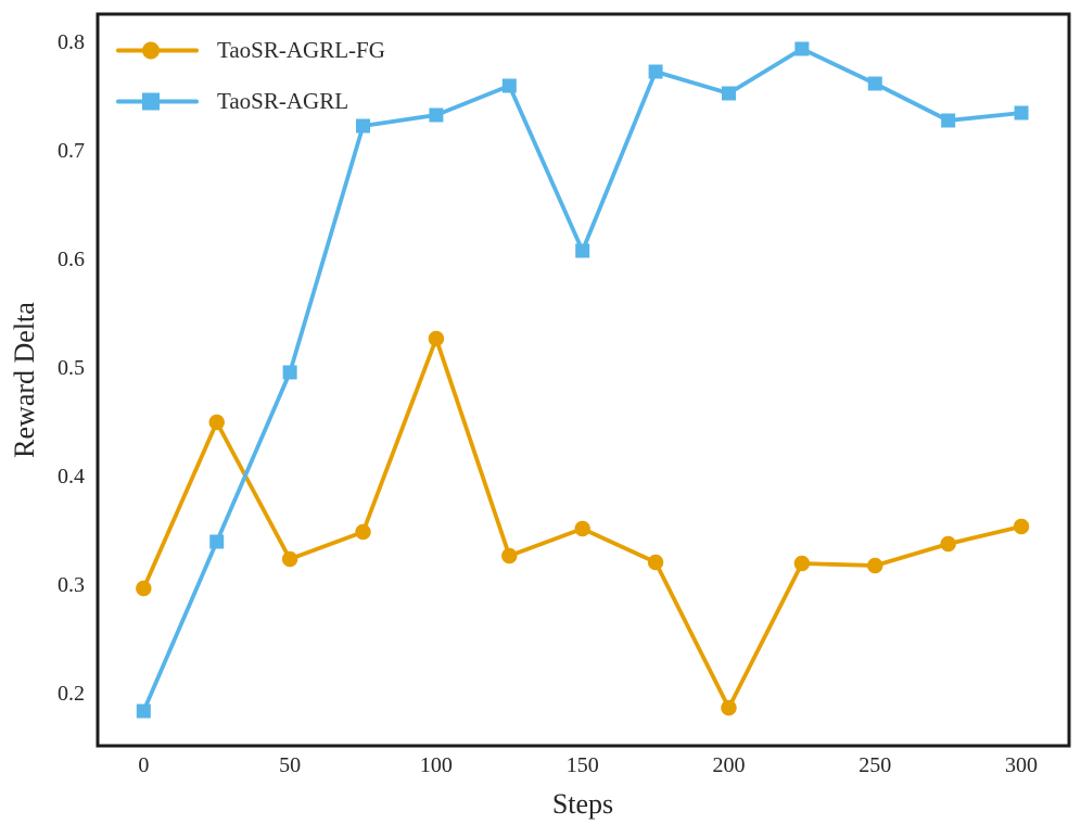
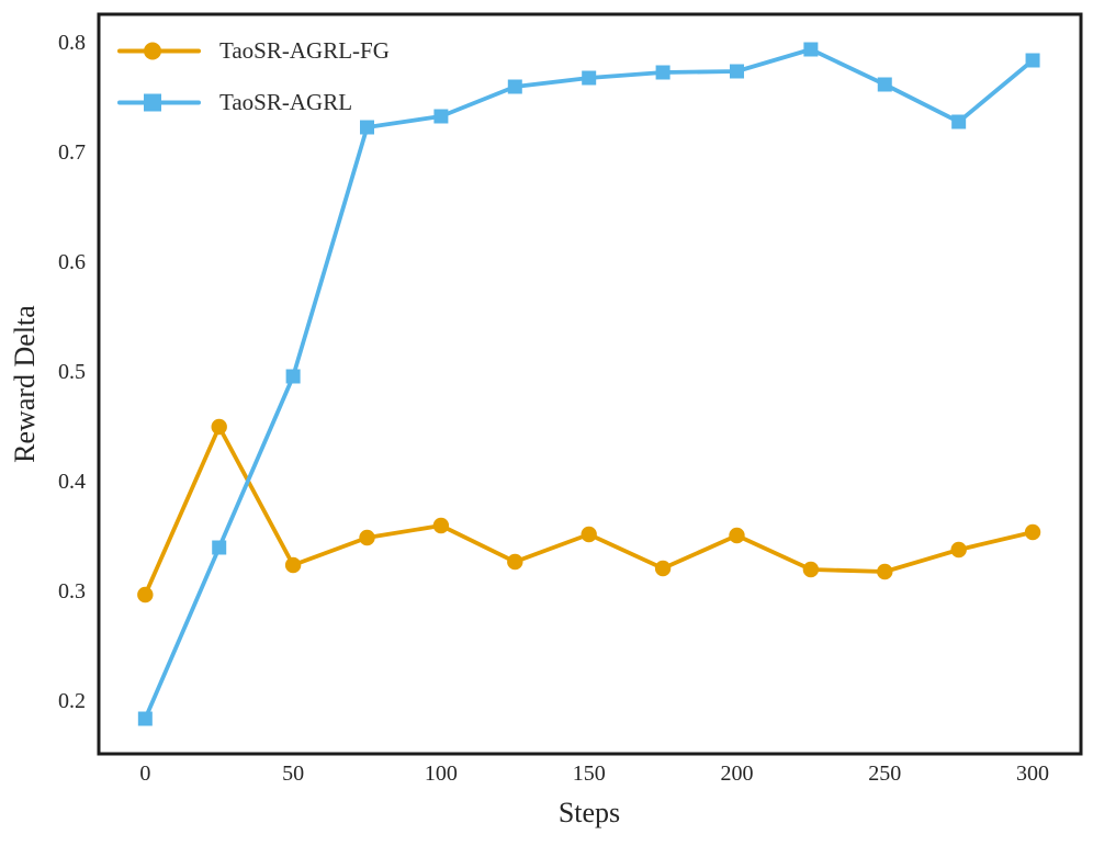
TaoSR-AGRL-FG/100: 0.526 -> 0.359
TaoSR-AGRL/150: 0.607 -> 0.767
TaoSR-AGRL-FG/200: 0.186 -> 0.350
TaoSR-AGRL/200: 0.752 -> 0.773
TaoSR-AGRL/300: 0.734 -> 0.783
